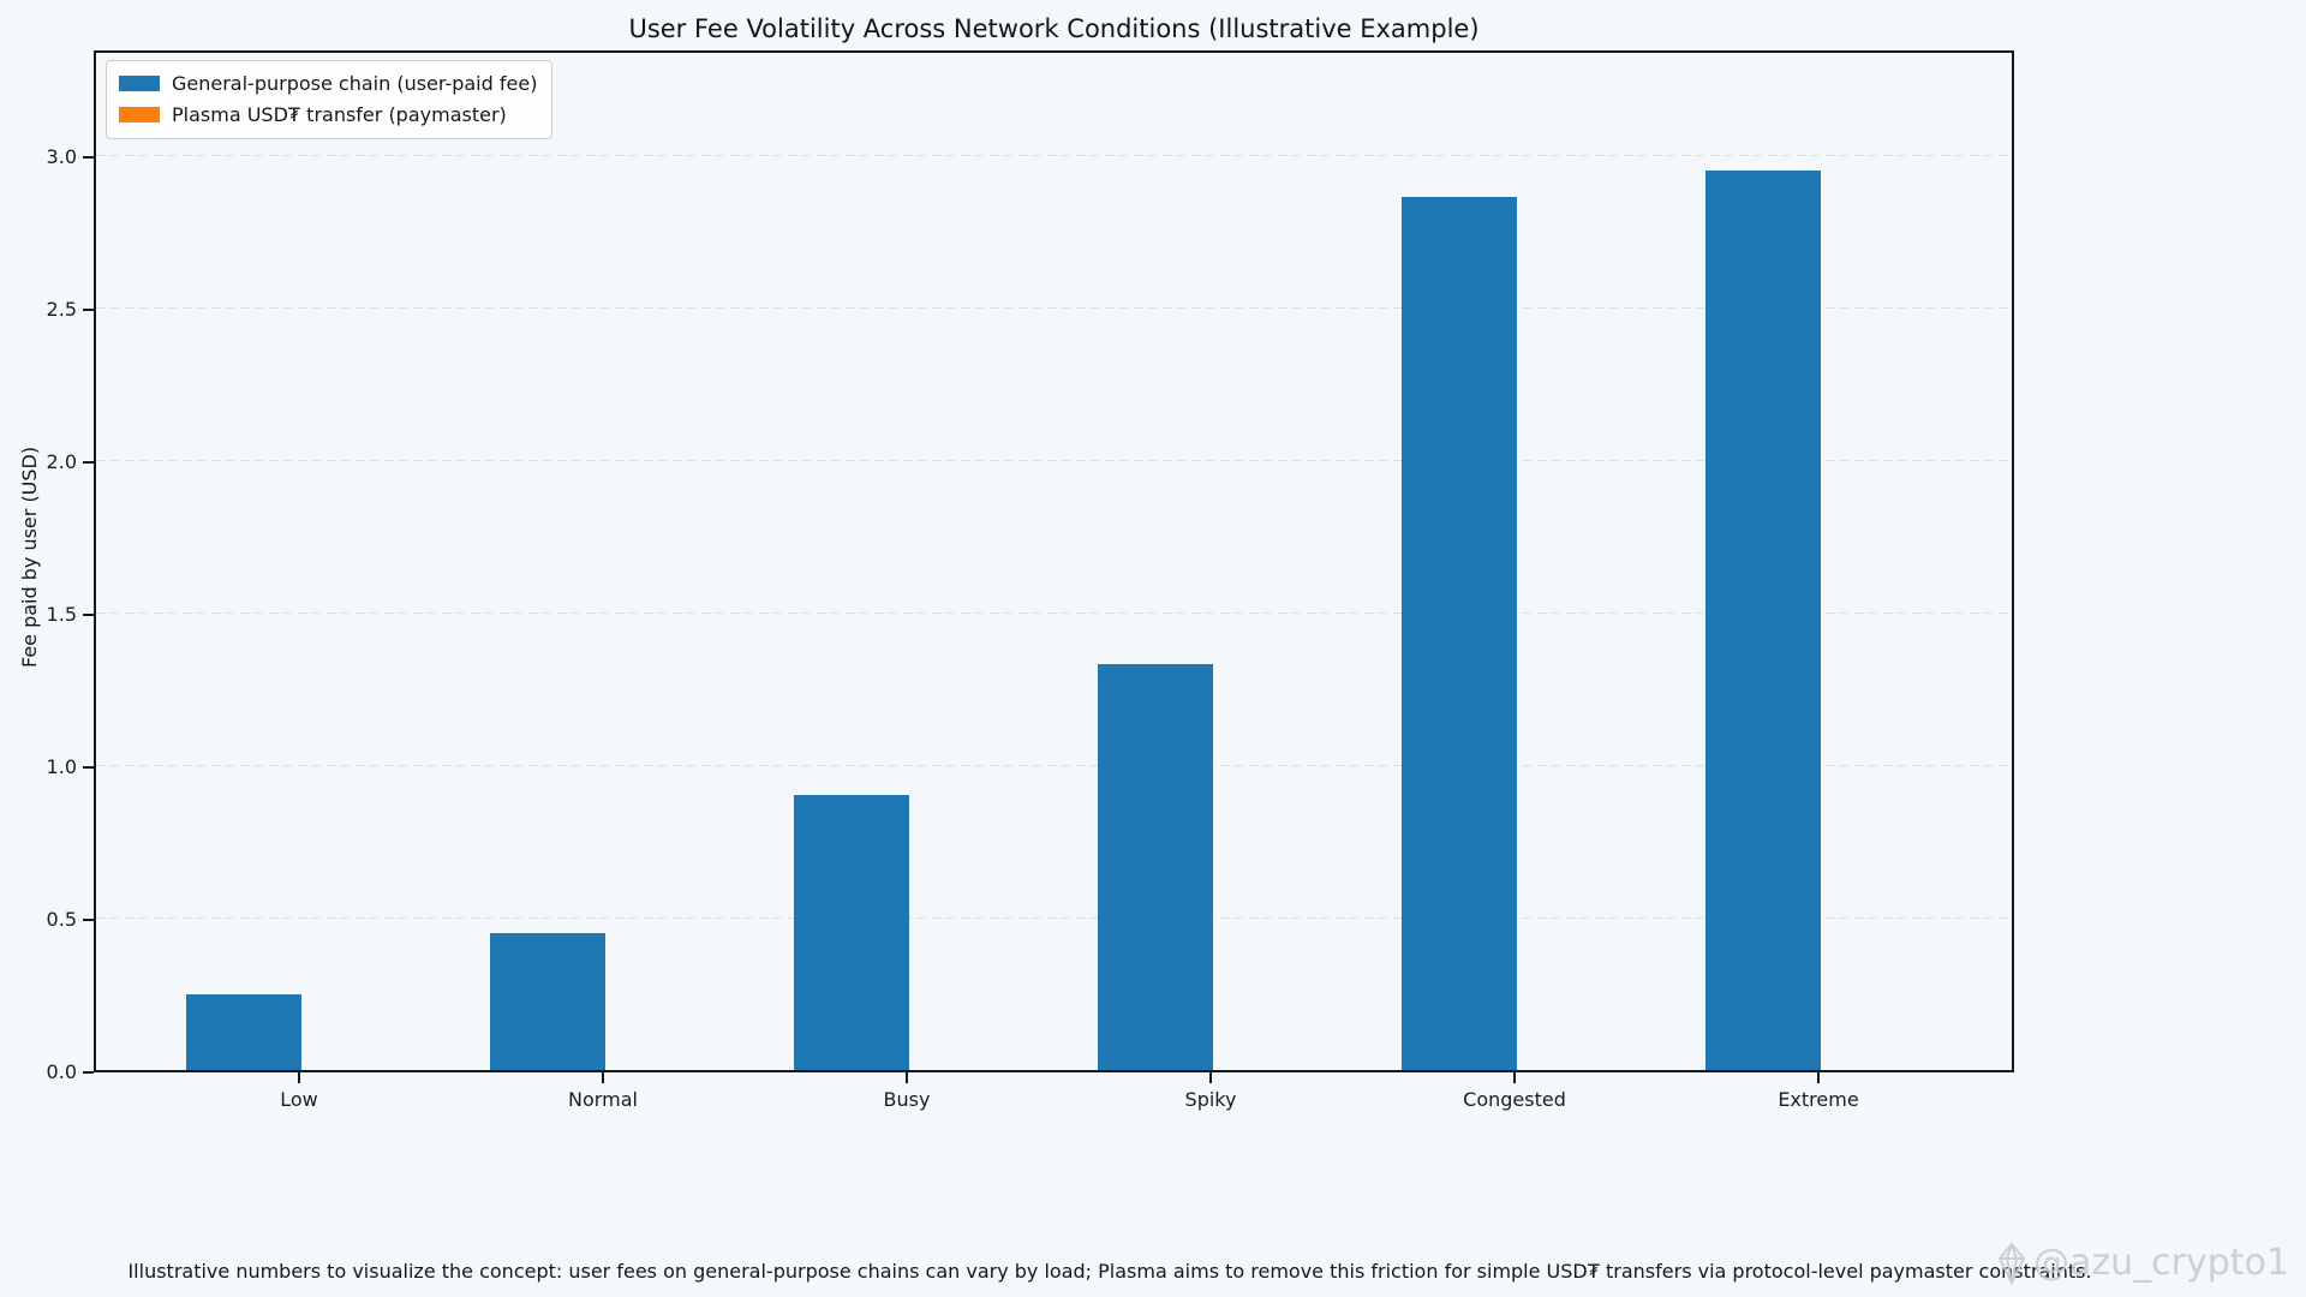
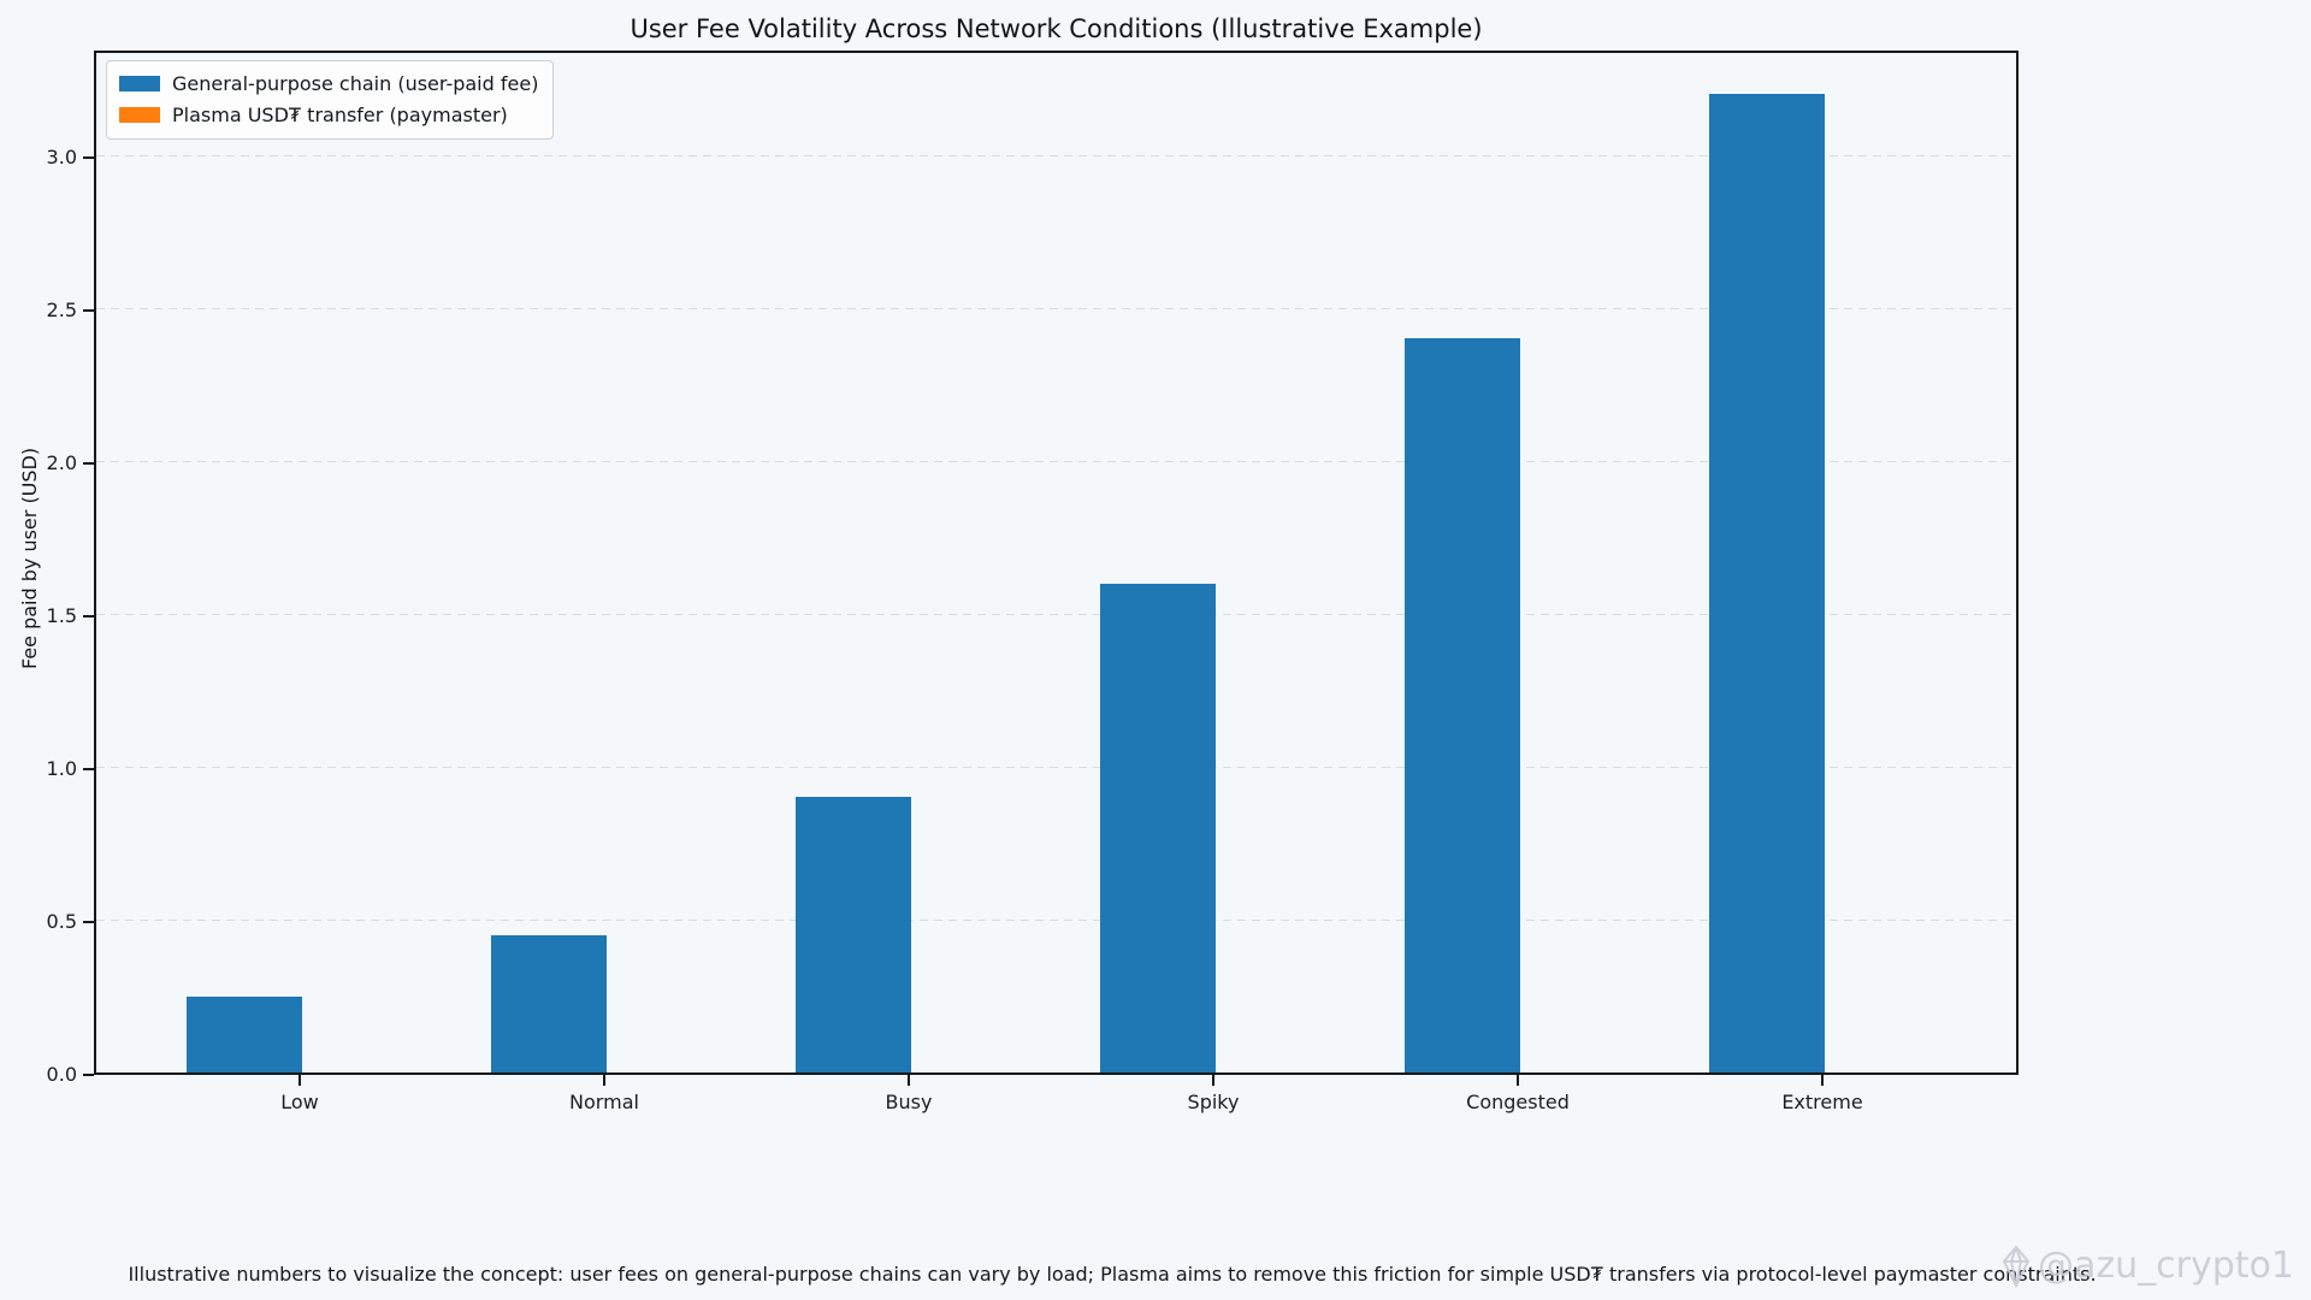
General-purpose chain (user-paid fee)/Spiky: 1.33 -> 1.60
General-purpose chain (user-paid fee)/Congested: 2.86 -> 2.40
General-purpose chain (user-paid fee)/Extreme: 2.95 -> 3.20
